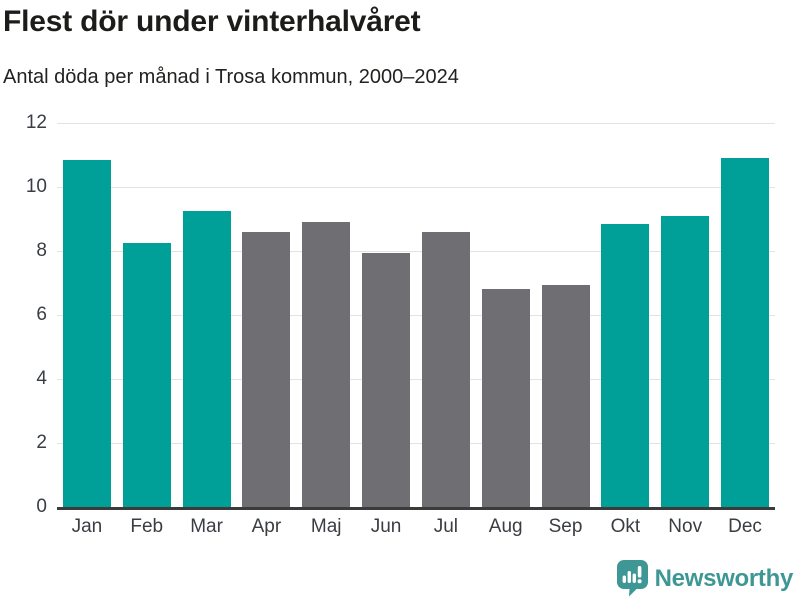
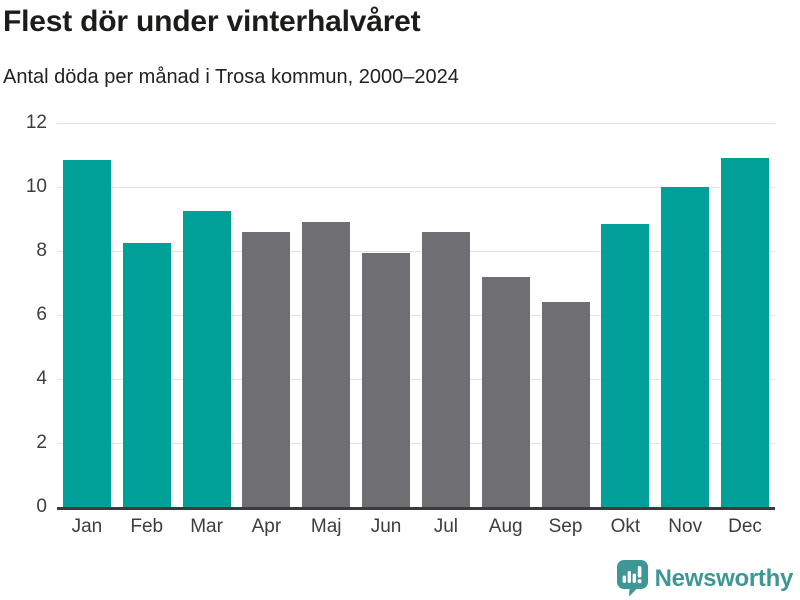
Aug: 6.8 -> 7.2
Sep: 7.0 -> 6.4
Nov: 9.1 -> 10.0
